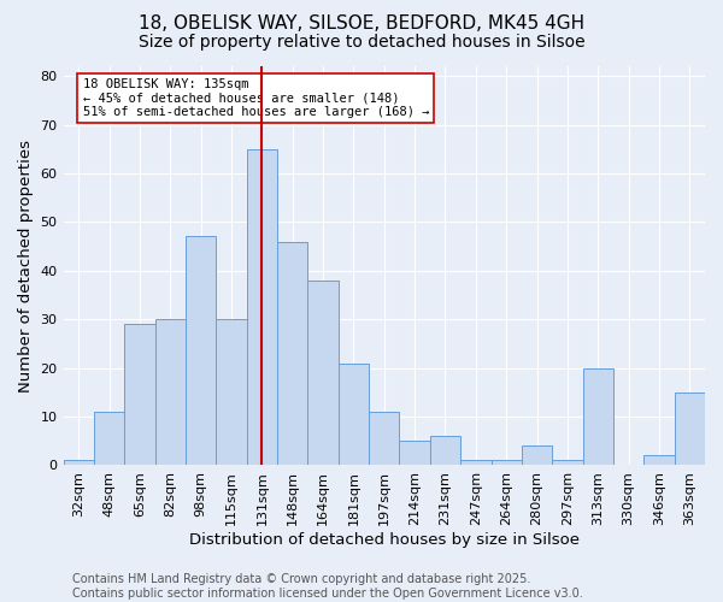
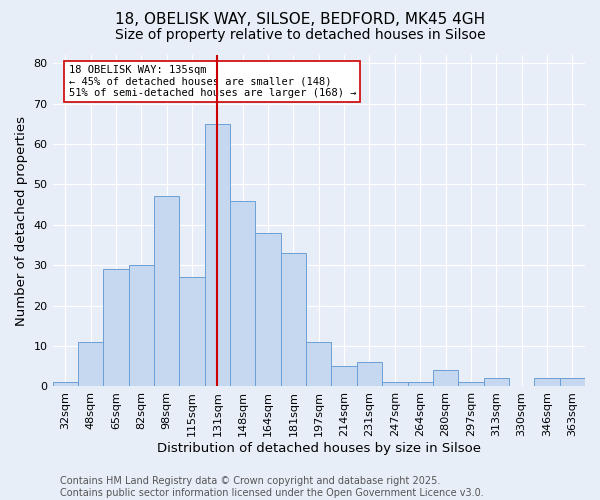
115sqm: 30 -> 27
181sqm: 21 -> 33
313sqm: 20 -> 2
363sqm: 15 -> 2
